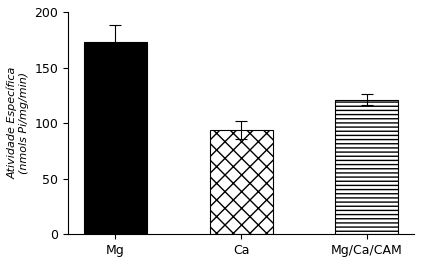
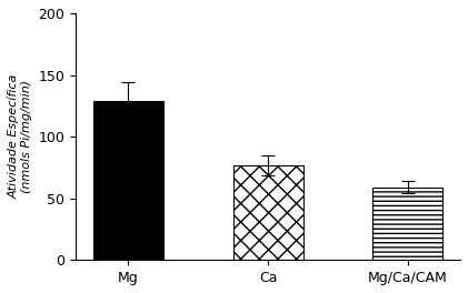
Mg: 173 -> 129
Ca: 94 -> 77
Mg/Ca/CAM: 121 -> 59
